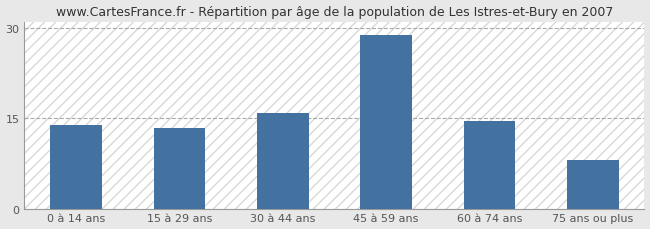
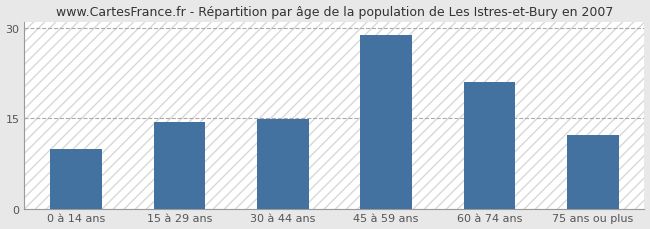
0 à 14 ans: 13.8 -> 9.8
15 à 29 ans: 13.3 -> 14.4
30 à 44 ans: 15.8 -> 14.8
60 à 74 ans: 14.5 -> 21.0
75 ans ou plus: 8.1 -> 12.2
